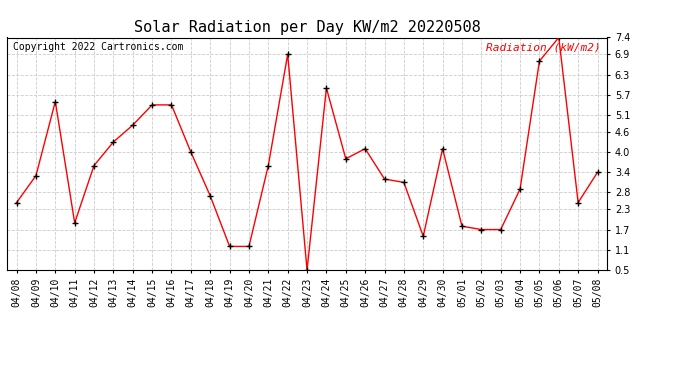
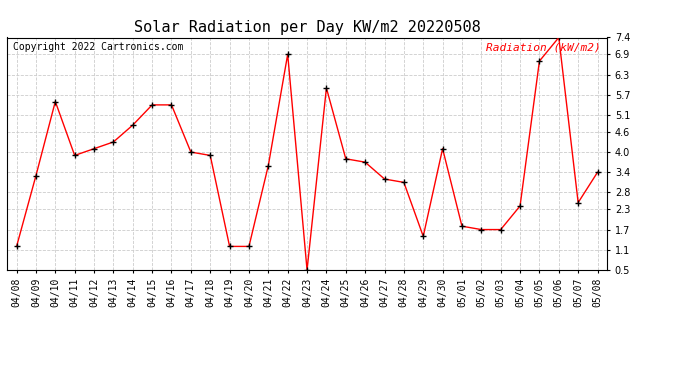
04/08: 2.5 -> 1.2
04/11: 1.9 -> 3.9
04/12: 3.6 -> 4.1
04/18: 2.7 -> 3.9
04/26: 4.1 -> 3.7
05/04: 2.9 -> 2.4
